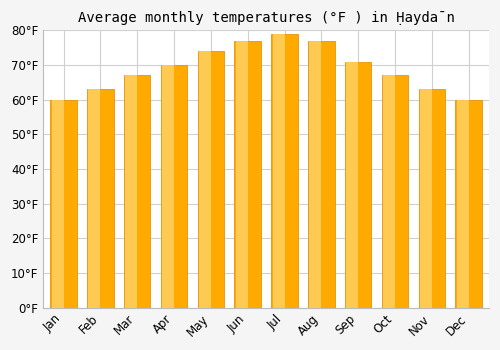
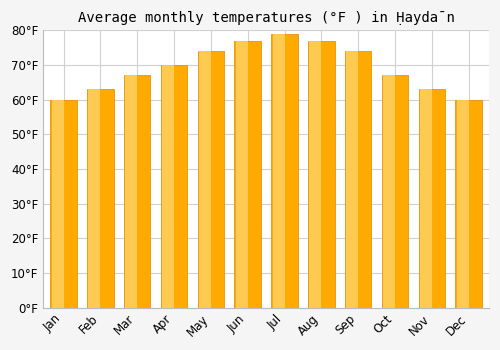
Sep: 71°F -> 74°F
